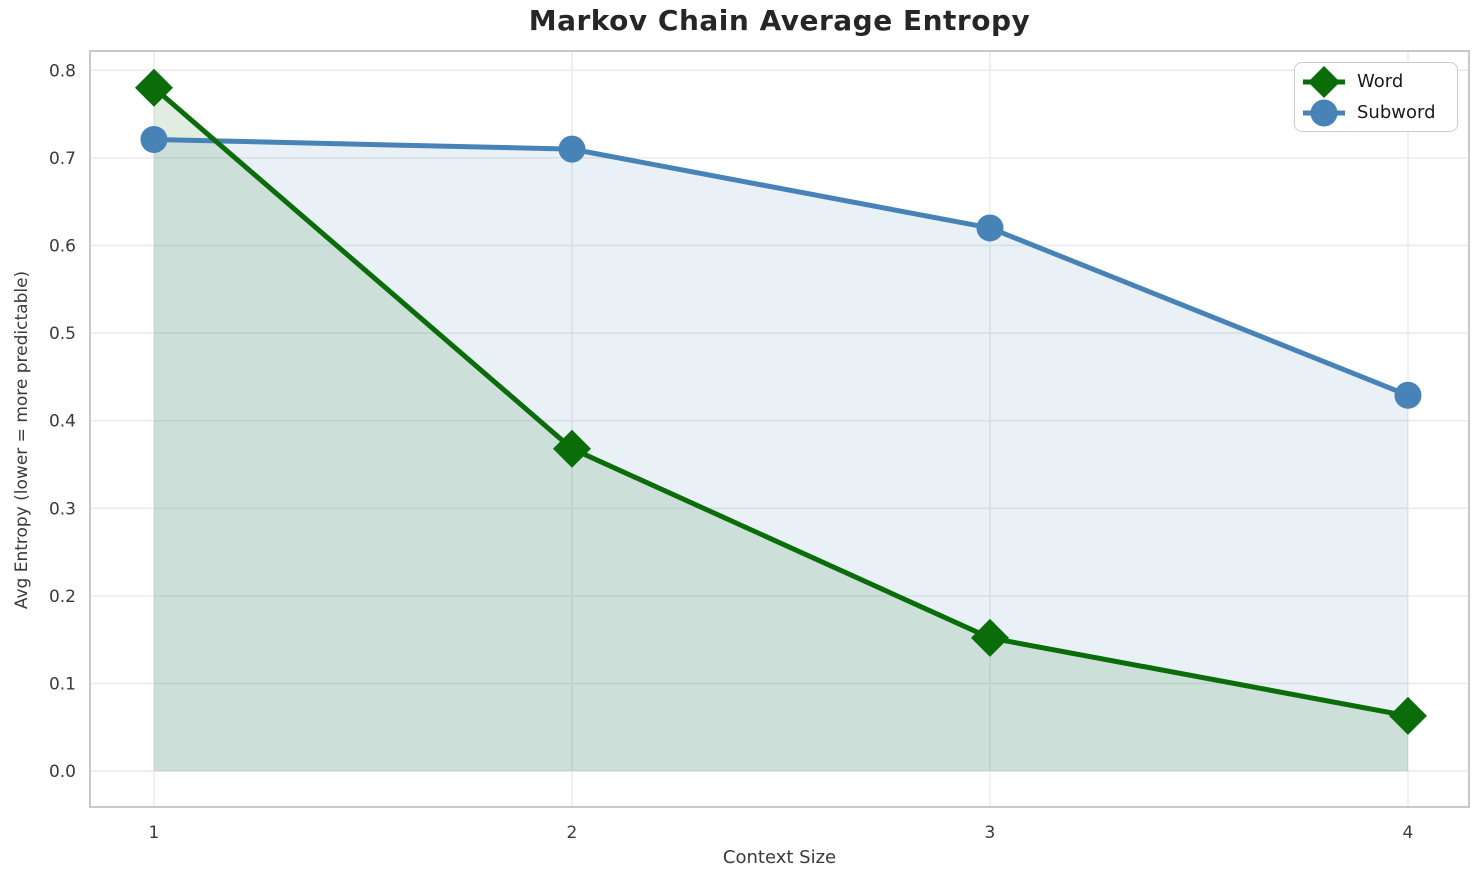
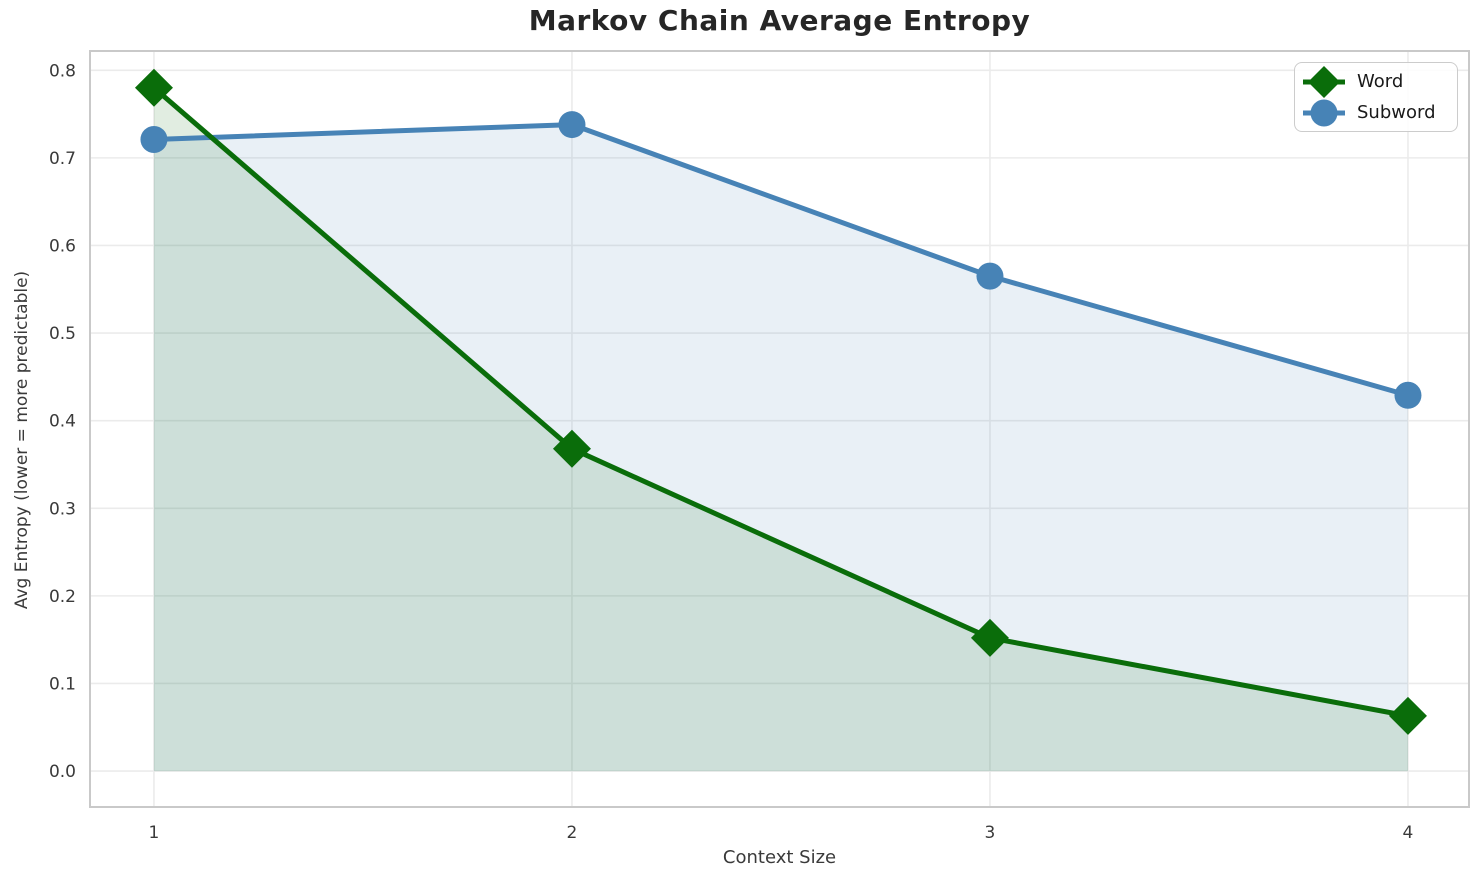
Subword/2: 0.71 -> 0.74
Subword/3: 0.62 -> 0.56
